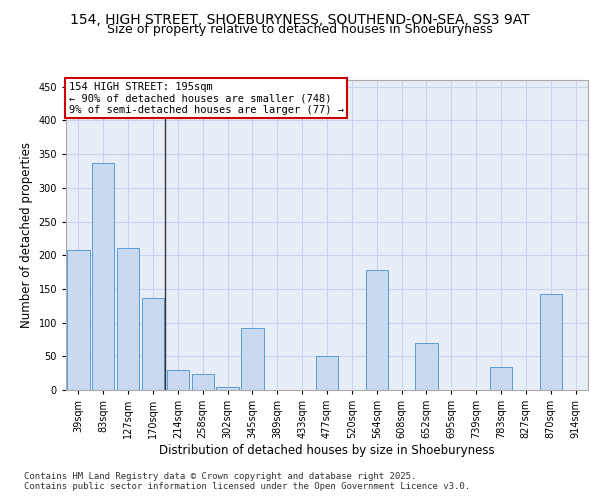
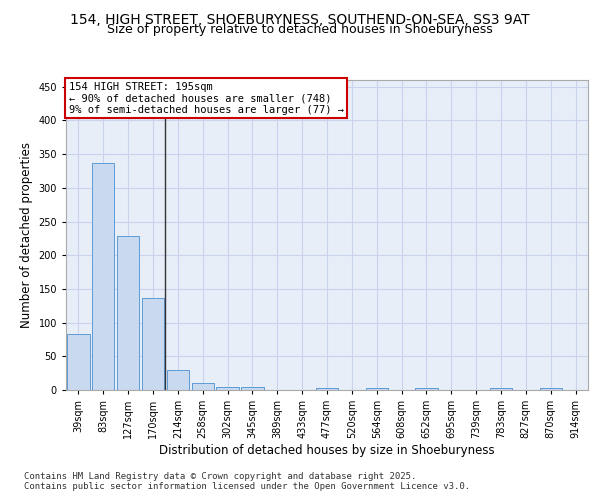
39sqm: 208 -> 83
127sqm: 210 -> 229
258sqm: 24 -> 10
345sqm: 92 -> 5
477sqm: 50 -> 3
564sqm: 178 -> 3
652sqm: 70 -> 3
783sqm: 34 -> 3
870sqm: 142 -> 3
